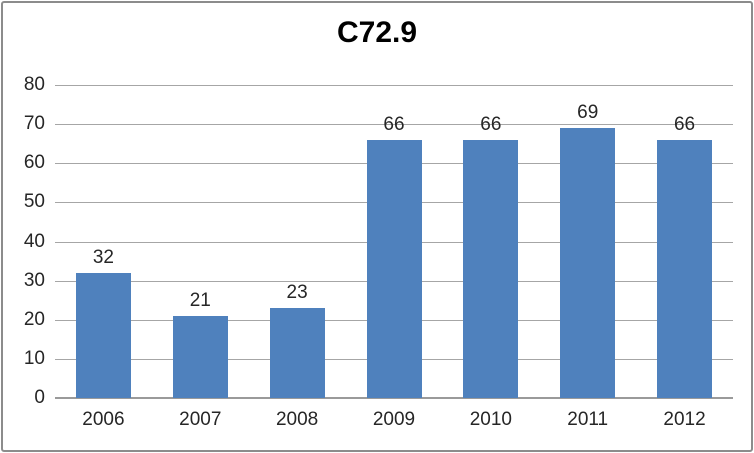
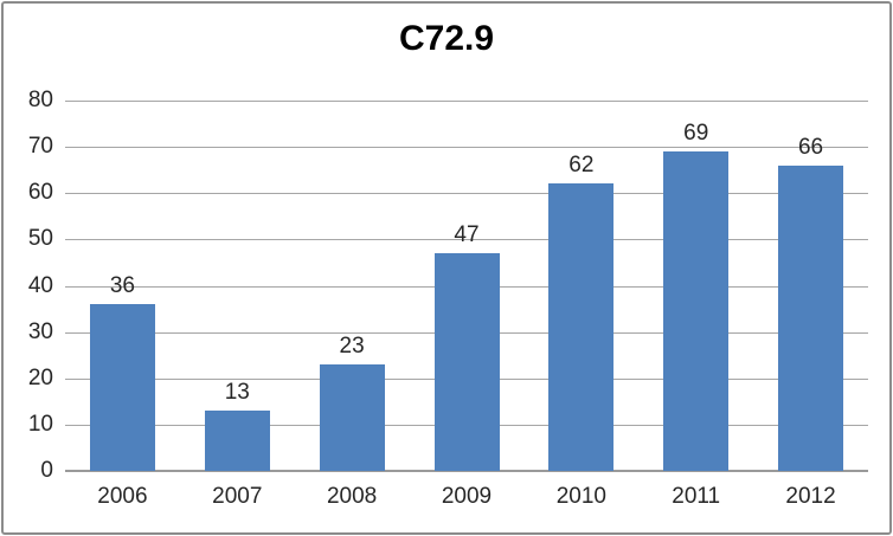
2006: 32 -> 36
2007: 21 -> 13
2009: 66 -> 47
2010: 66 -> 62
